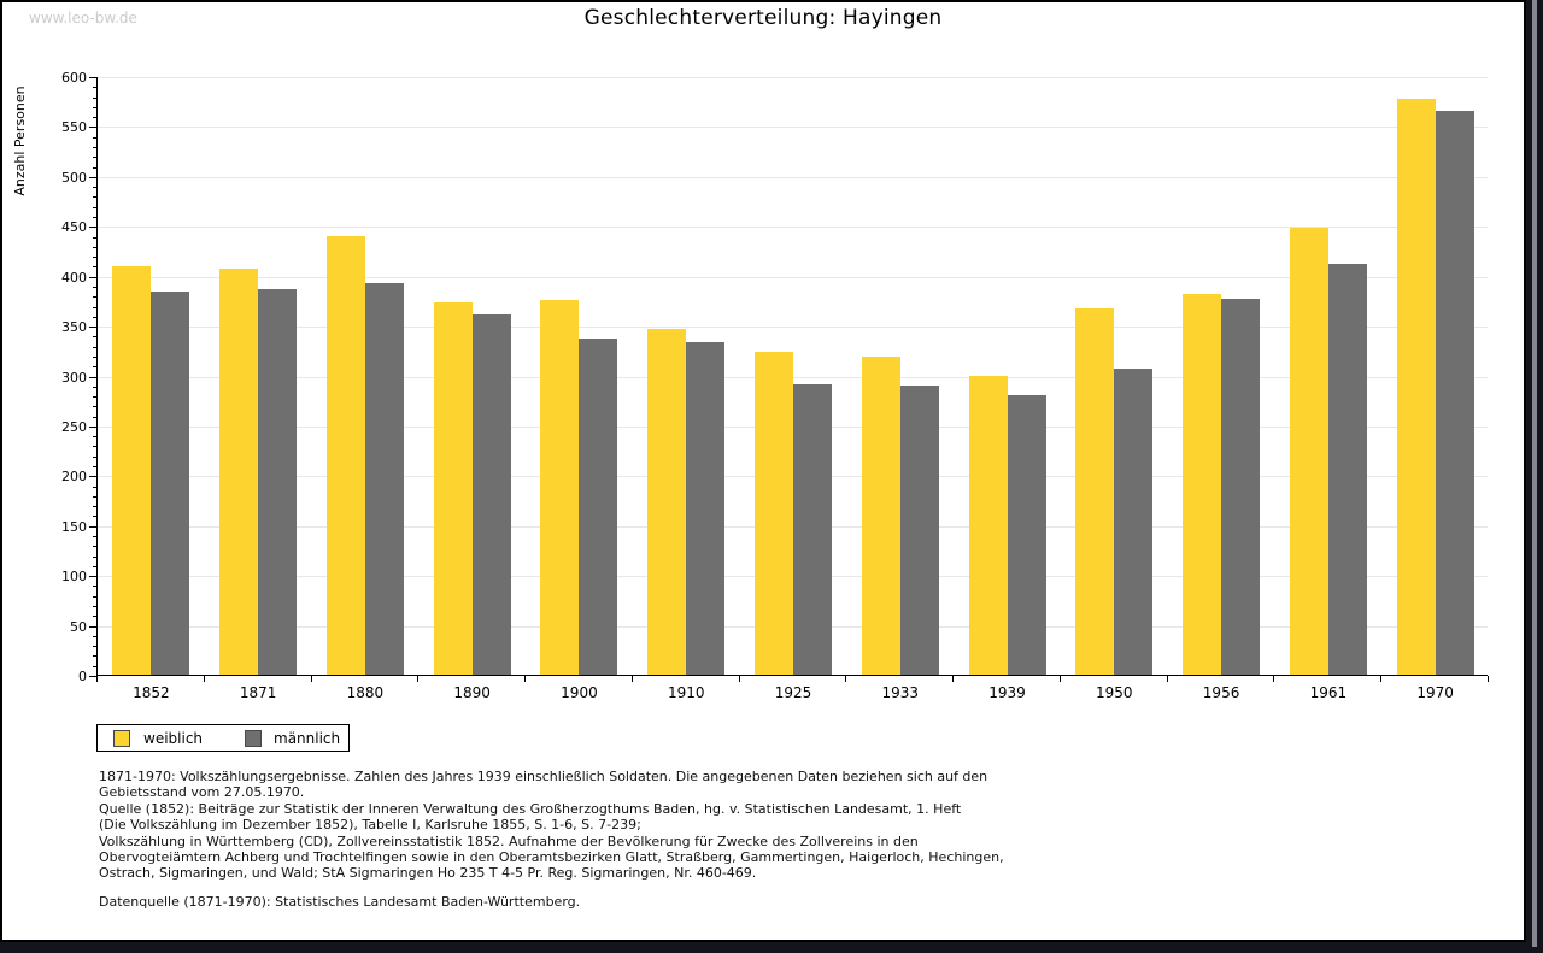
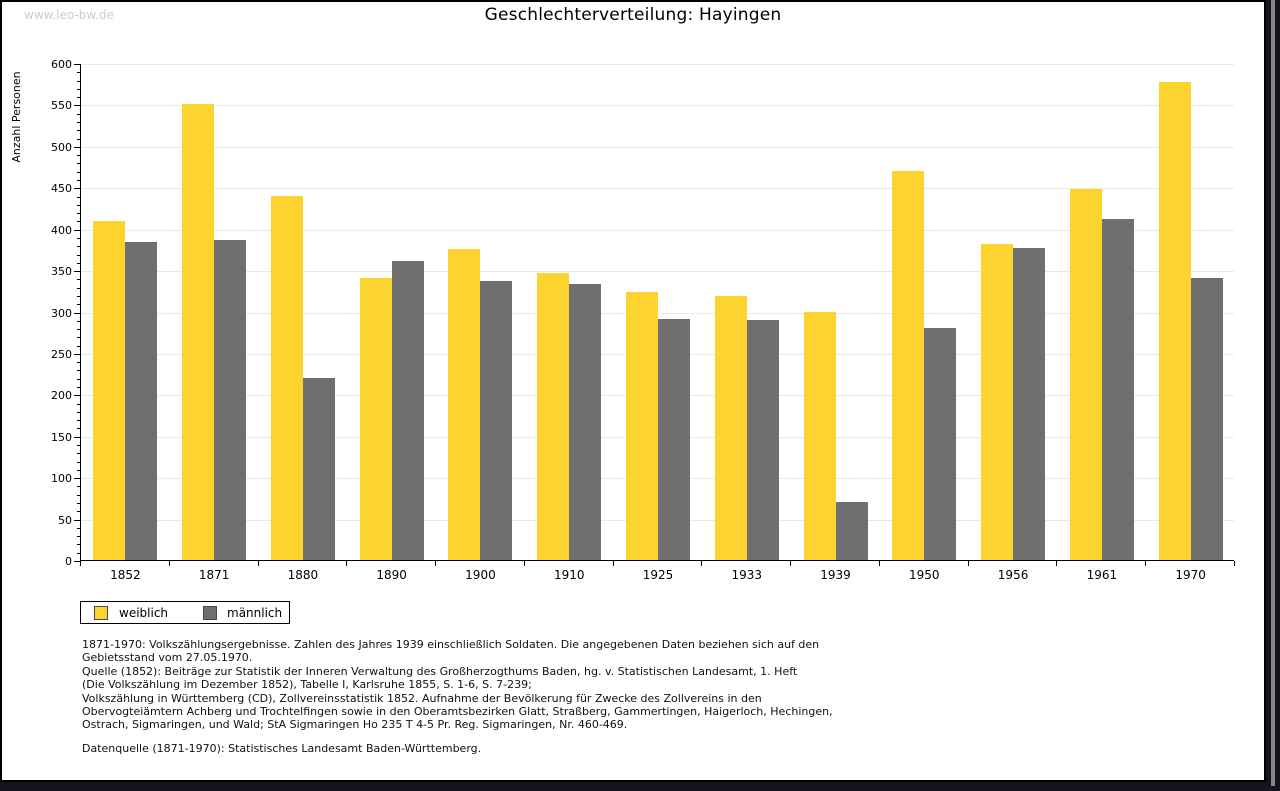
weiblich/1871: 410 -> 550
männlich/1880: 390 -> 220
weiblich/1890: 370 -> 340
männlich/1939: 280 -> 70
weiblich/1950: 370 -> 470
männlich/1950: 310 -> 280
männlich/1970: 560 -> 340
